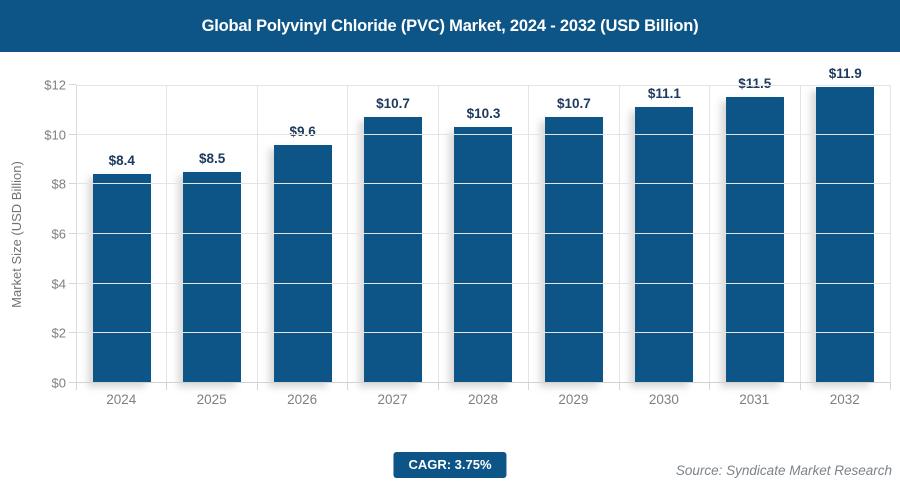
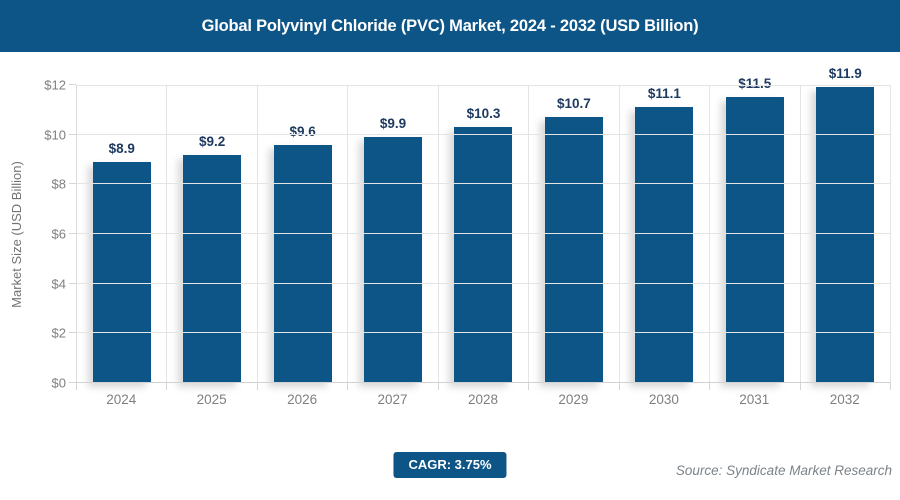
2024: $8.4 -> $8.9
2025: $8.5 -> $9.2
2027: $10.7 -> $9.9
